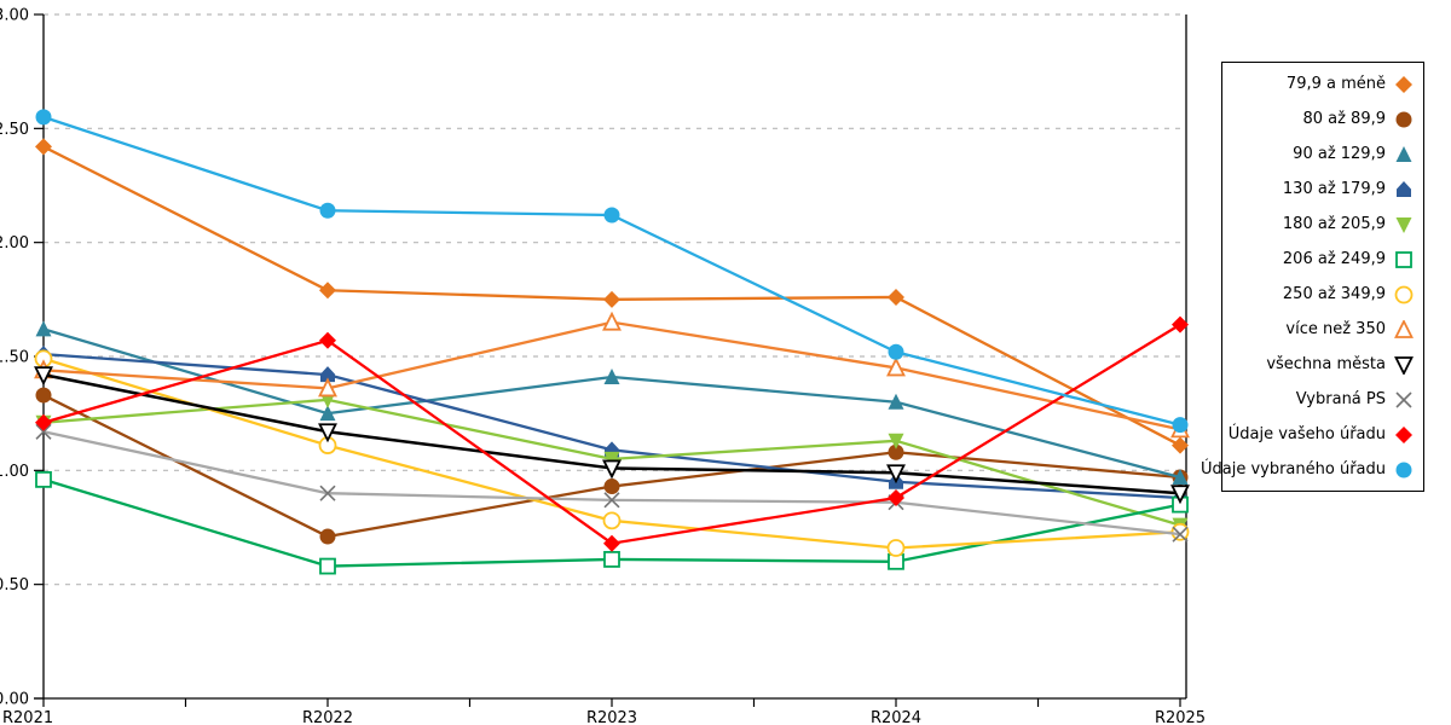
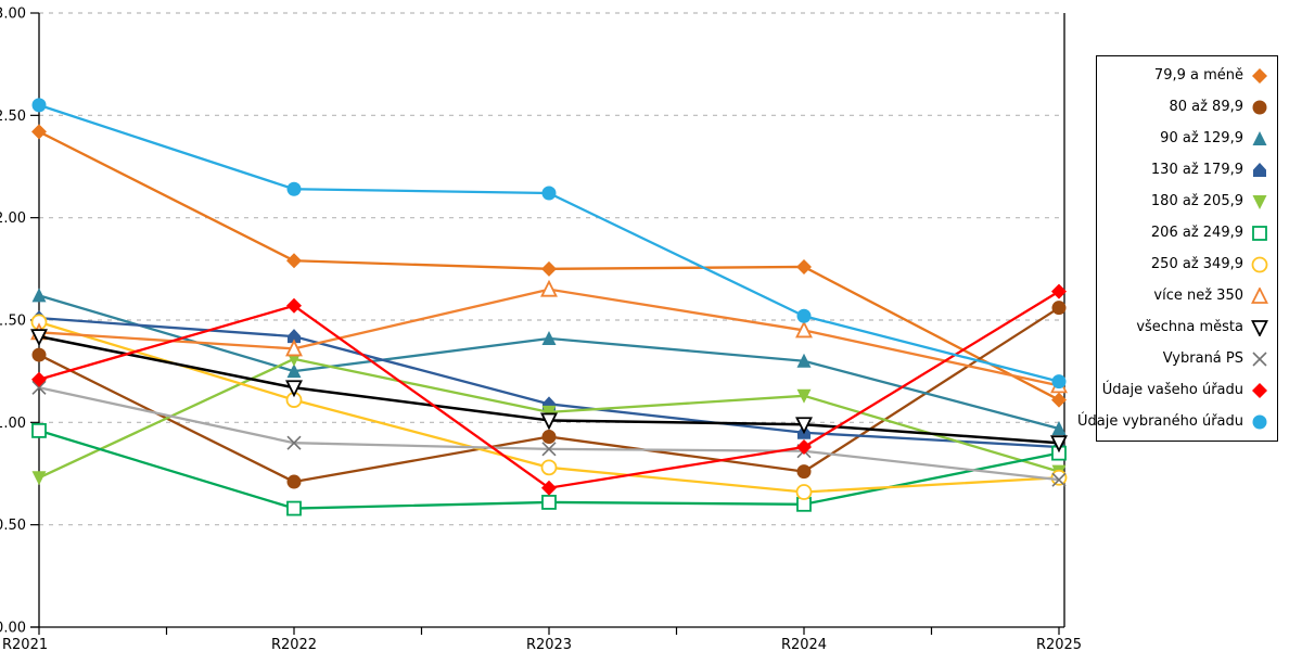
180 až 205,9/R2021: 1.21 -> 0.73
80 až 89,9/R2024: 1.08 -> 0.76
80 až 89,9/R2025: 0.97 -> 1.56
